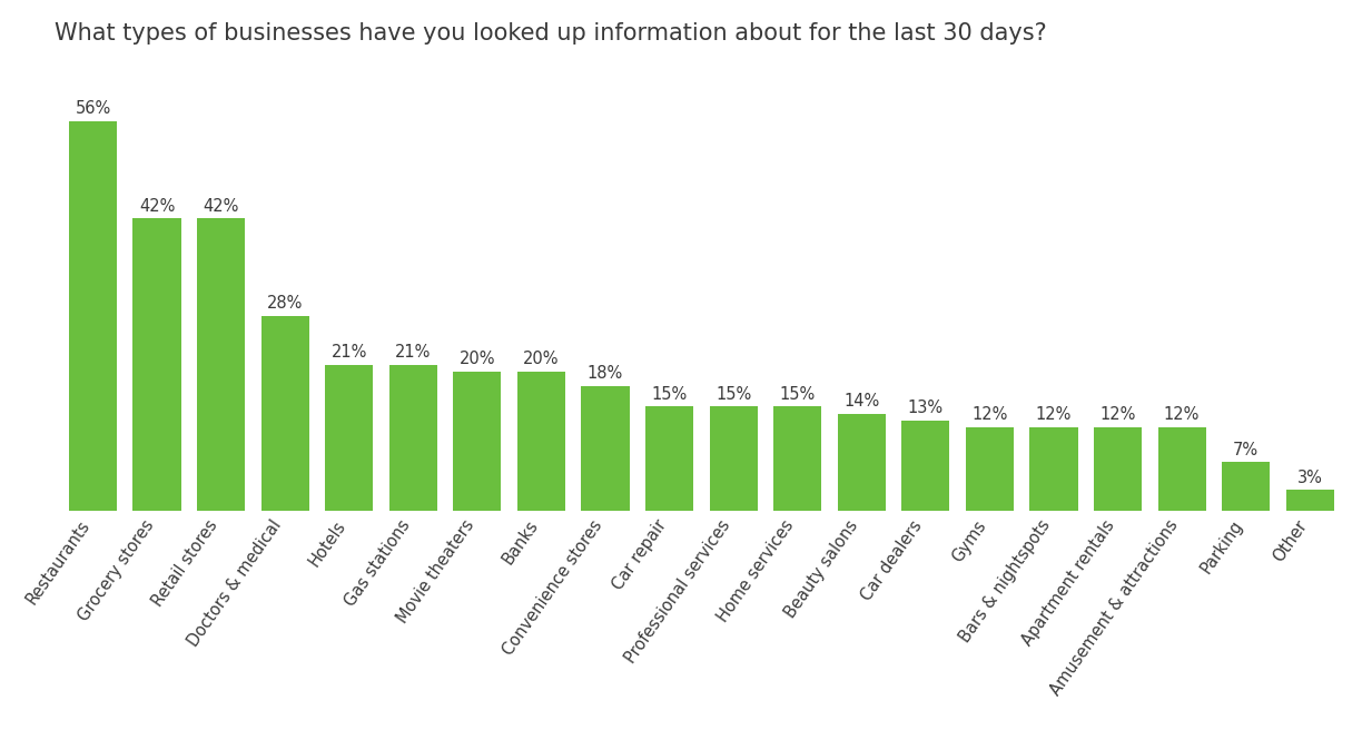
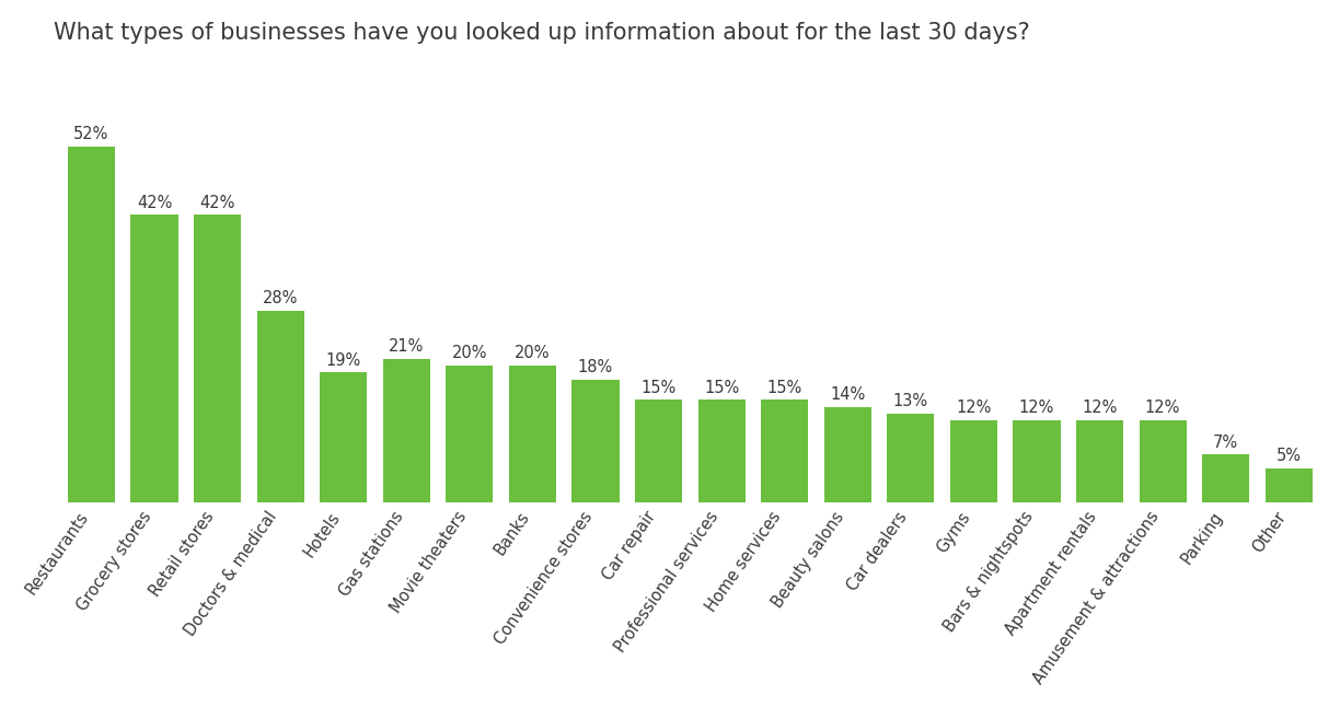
Restaurants: 56% -> 52%
Hotels: 21% -> 19%
Other: 3% -> 5%
